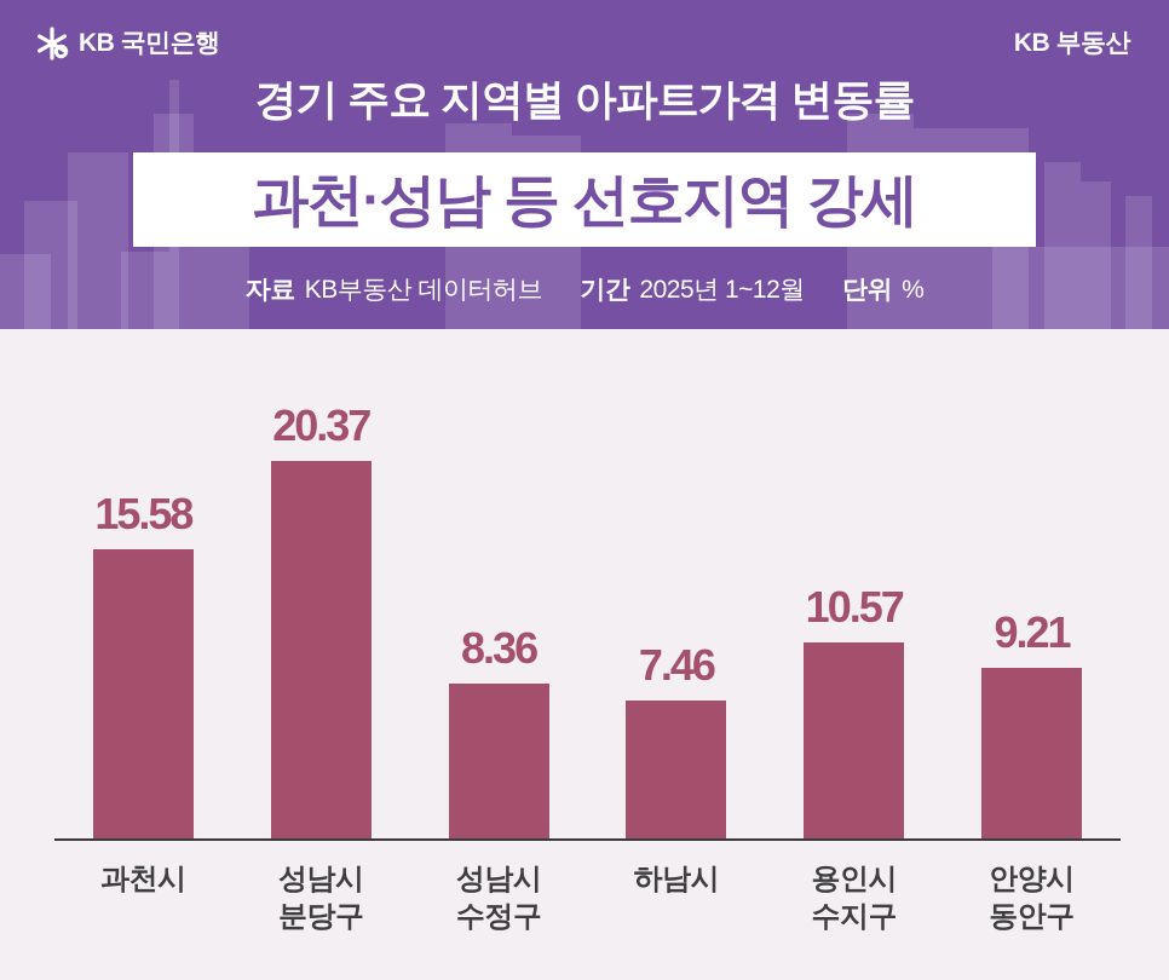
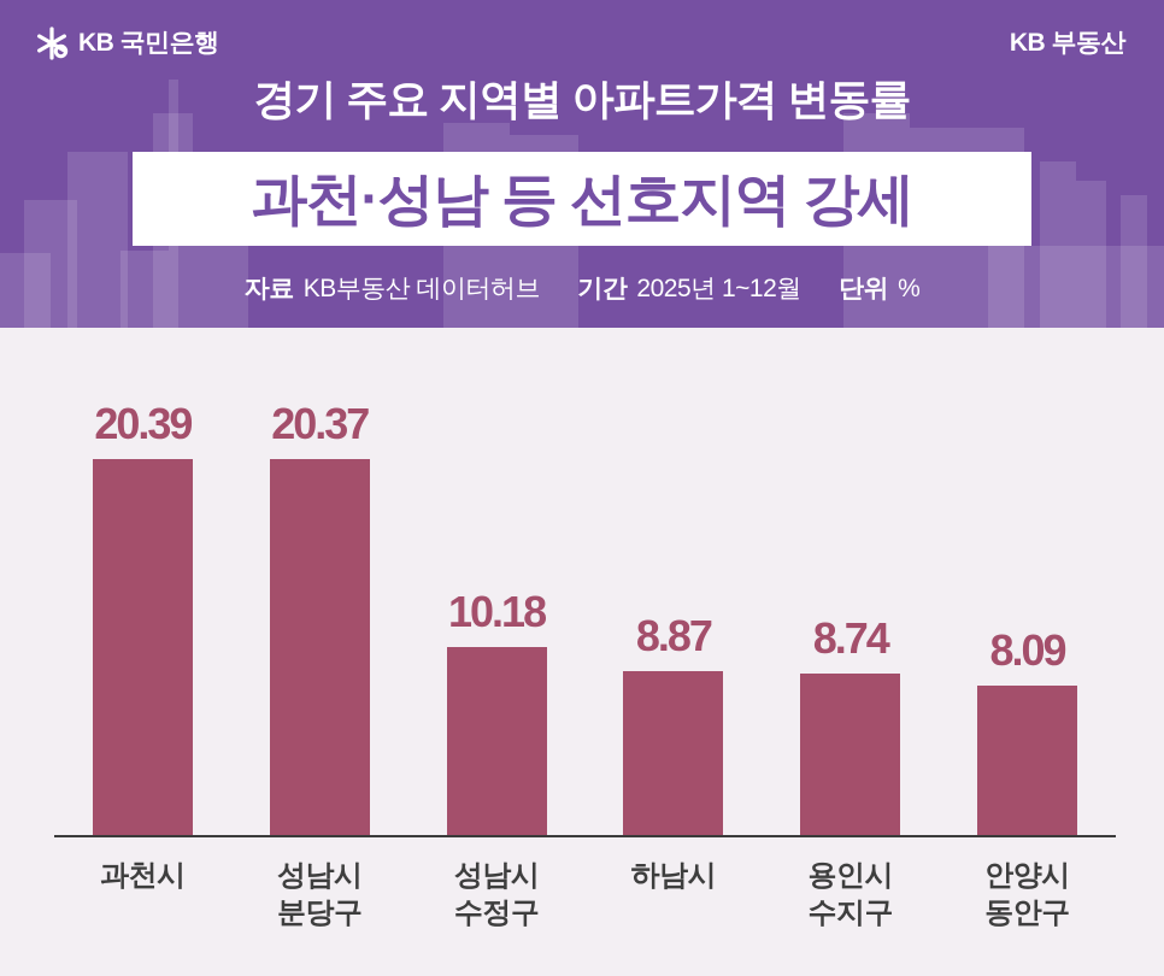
과천시: 15.58 -> 20.39
성남시 수정구: 8.36 -> 10.18
하남시: 7.46 -> 8.87
용인시 수지구: 10.57 -> 8.74
안양시 동안구: 9.21 -> 8.09
